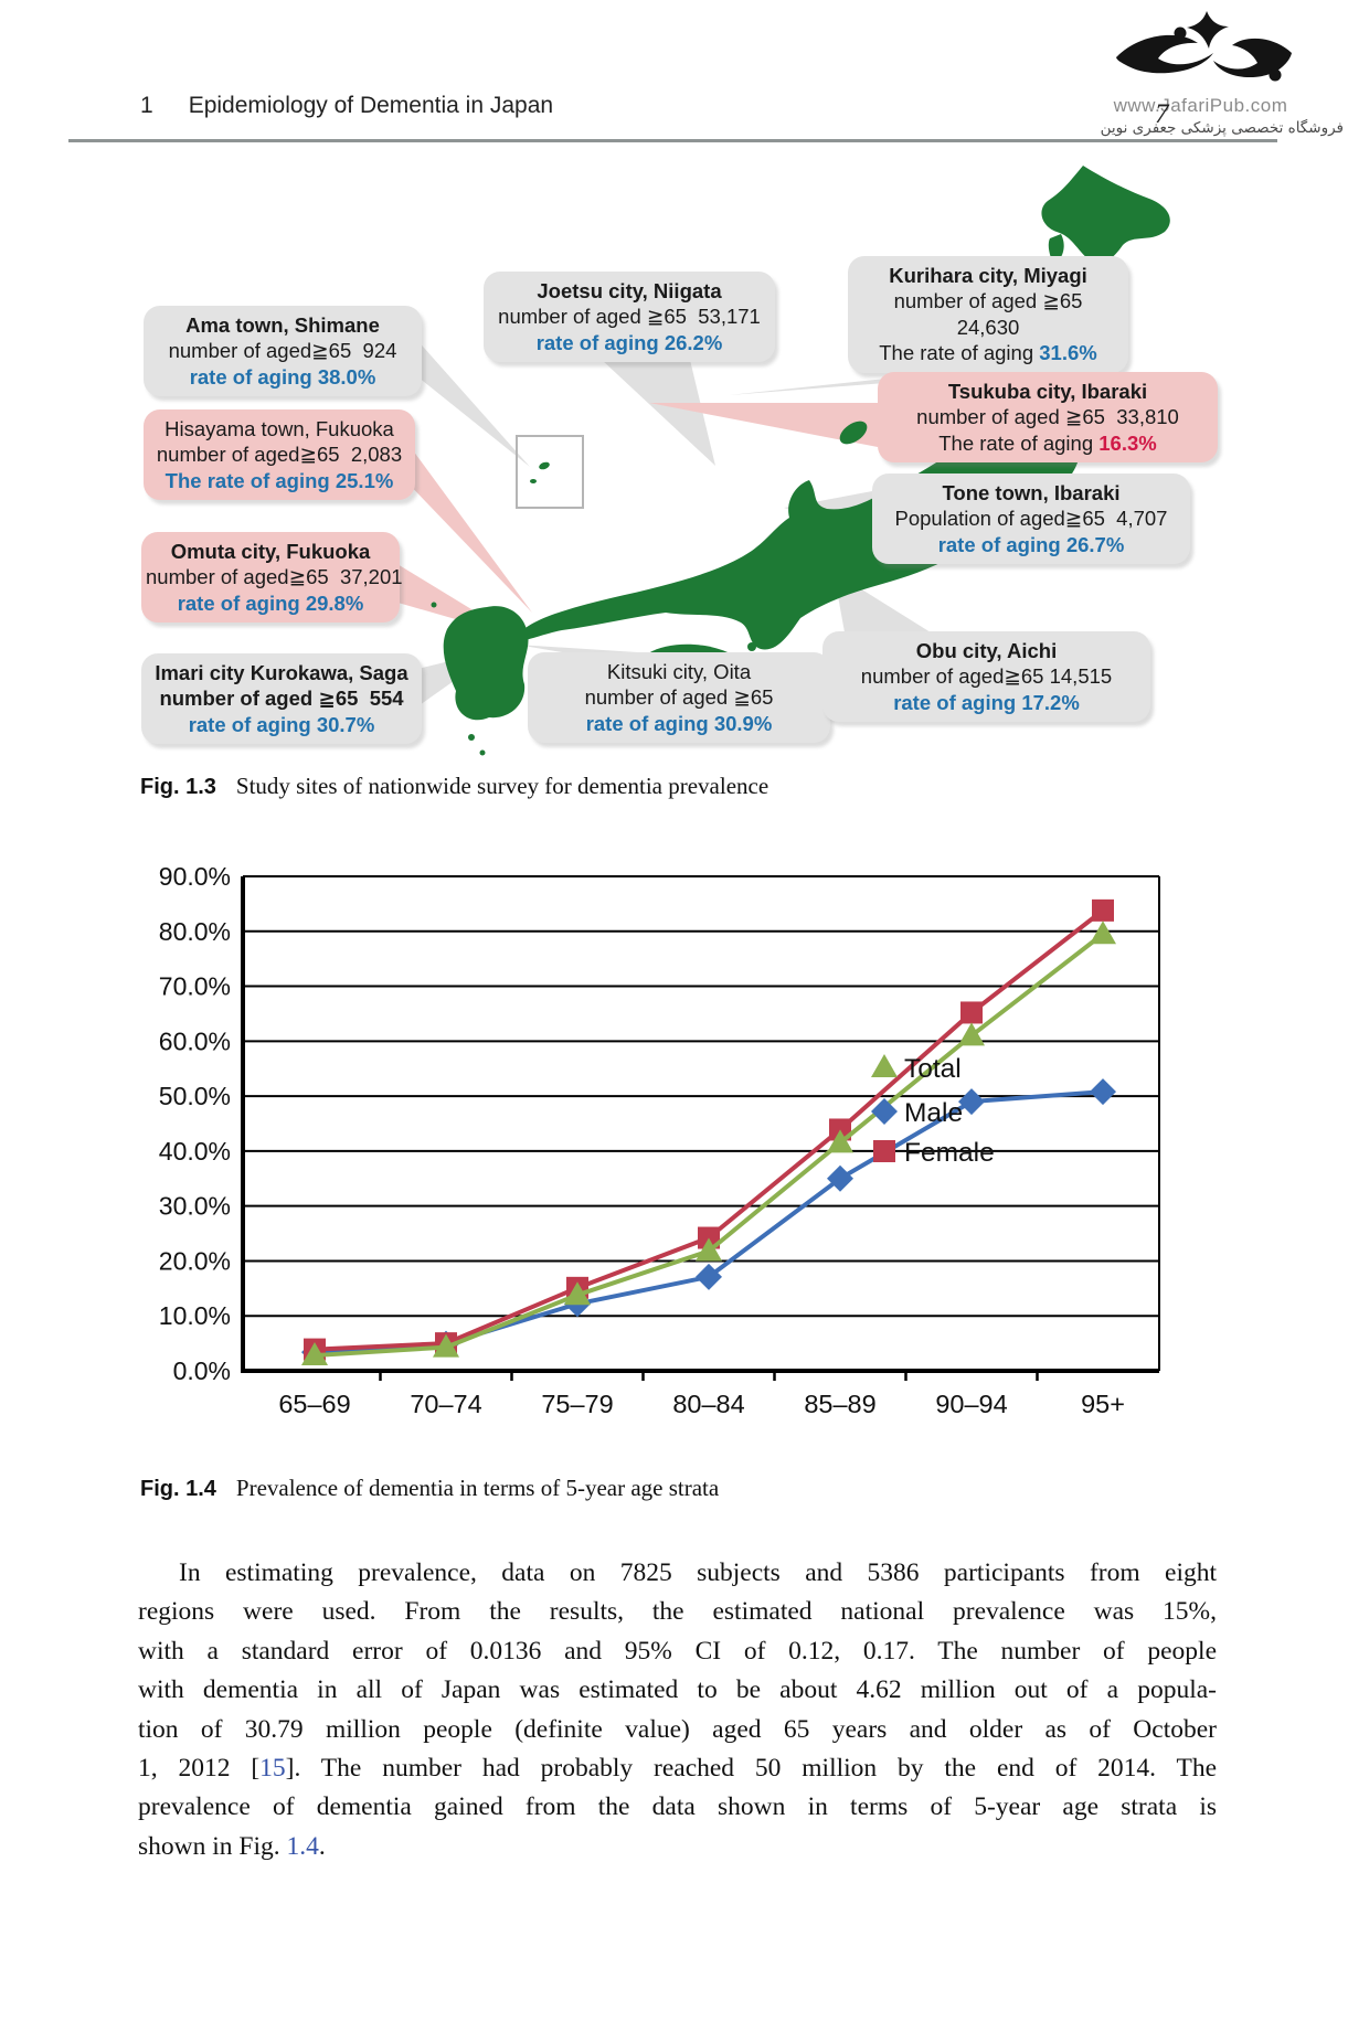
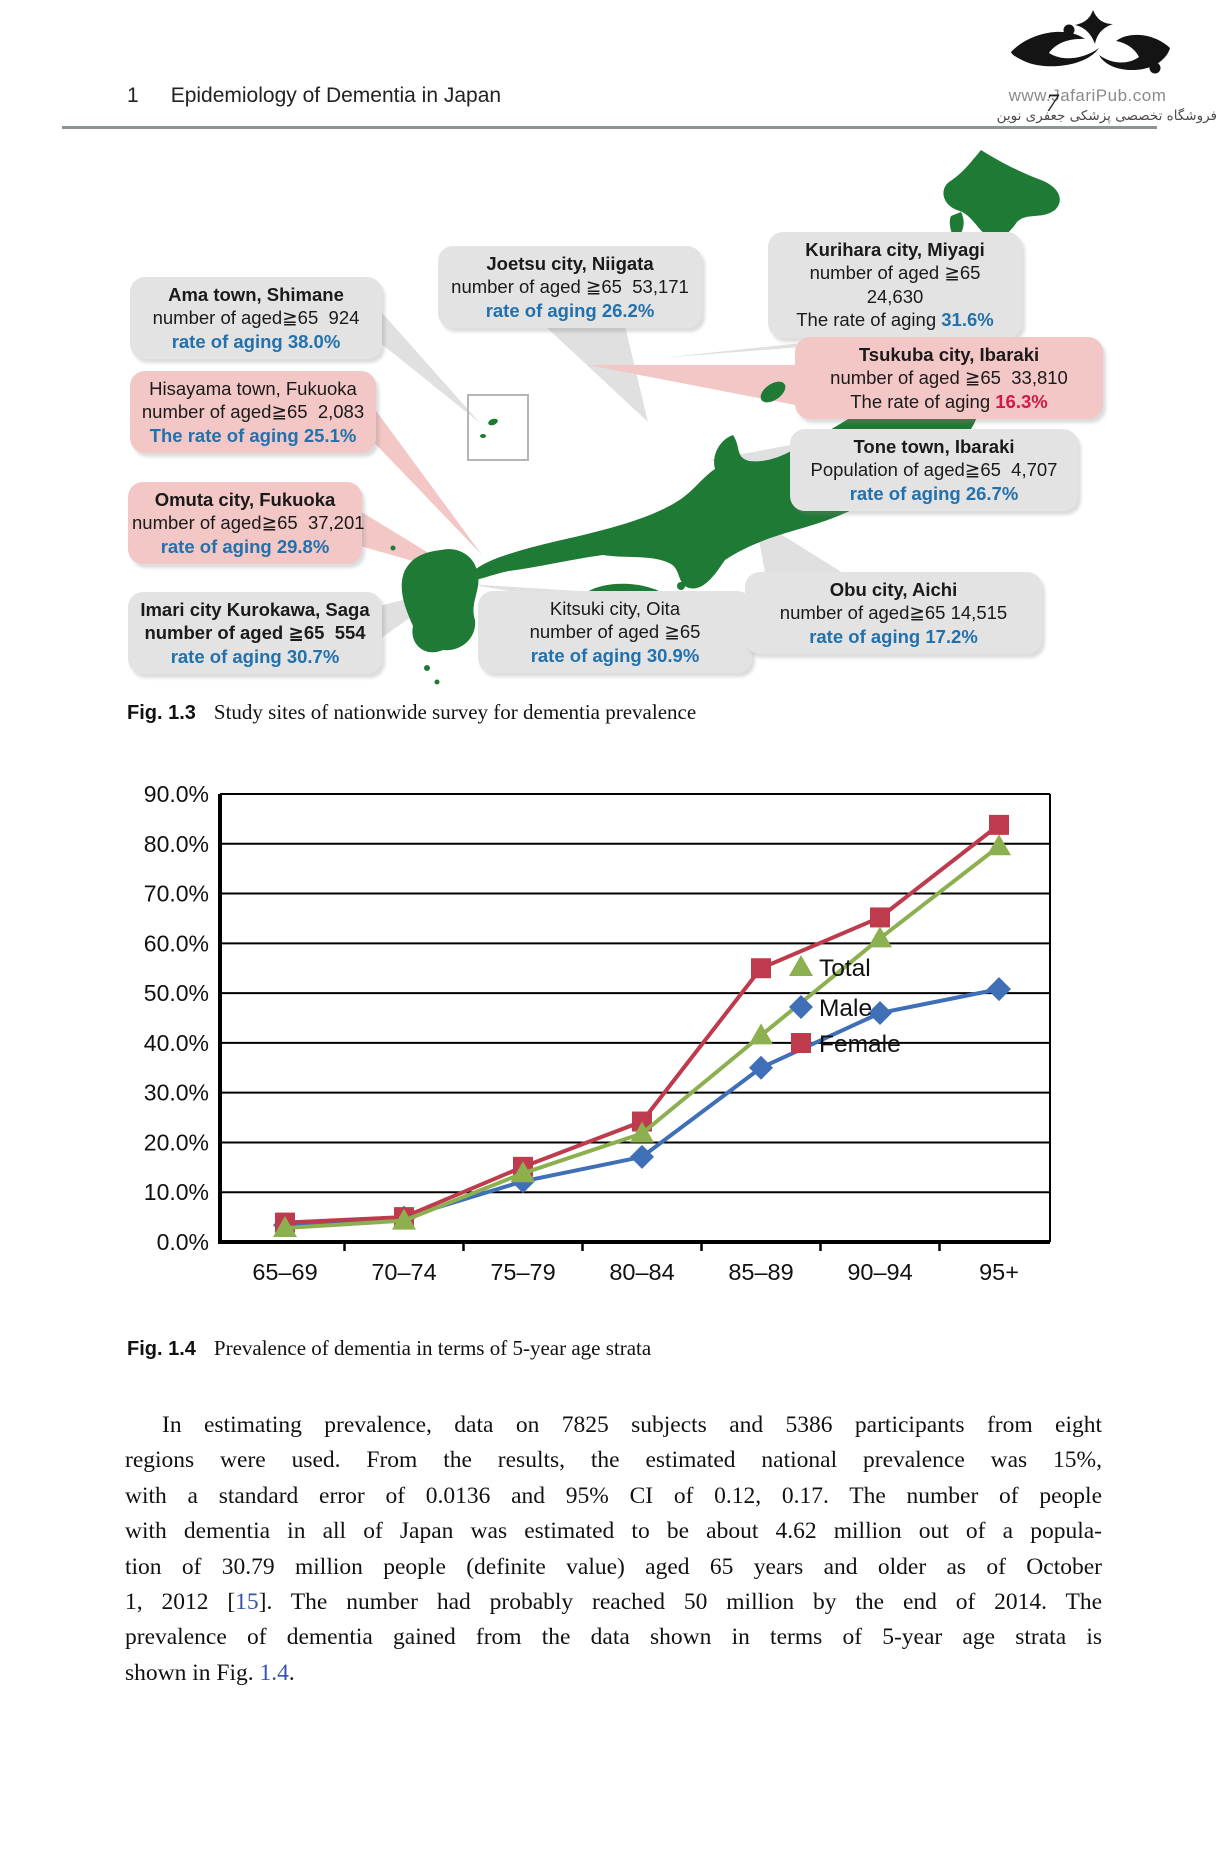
Female/85–89: 44% -> 55%
Male/90–94: 49% -> 46%
